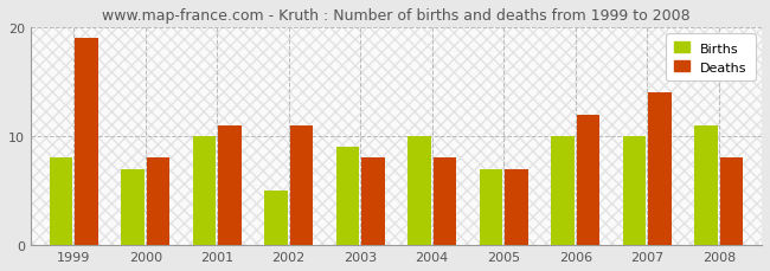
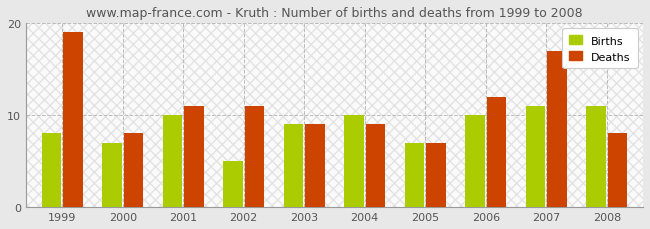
Deaths/2003: 8 -> 9
Deaths/2004: 8 -> 9
Births/2007: 10 -> 11
Deaths/2007: 14 -> 17
